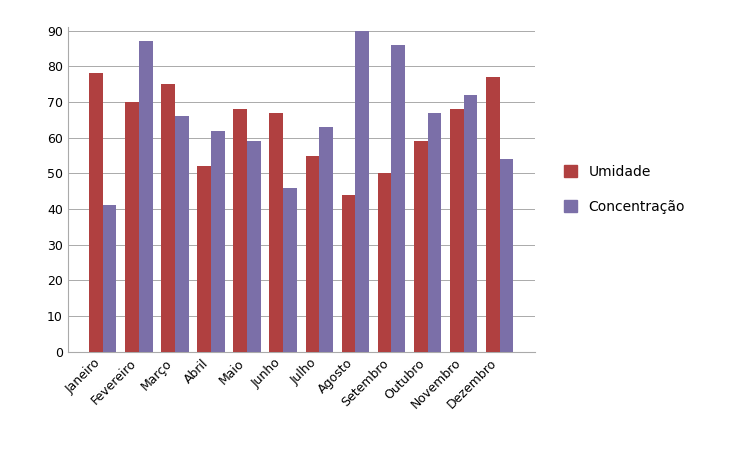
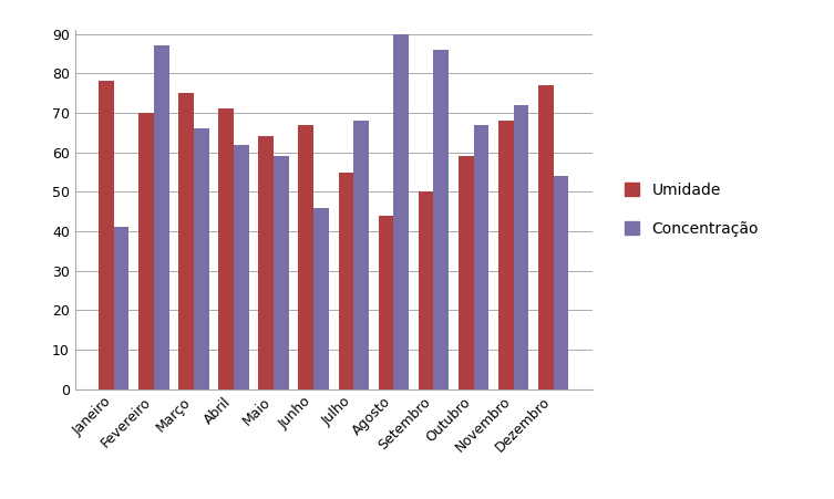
Umidade/Abril: 52 -> 71
Umidade/Maio: 68 -> 64
Concentração/Julho: 63 -> 68
